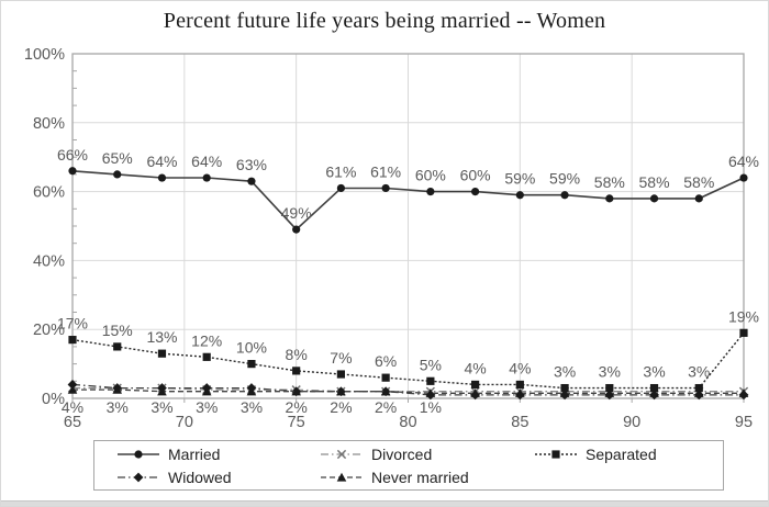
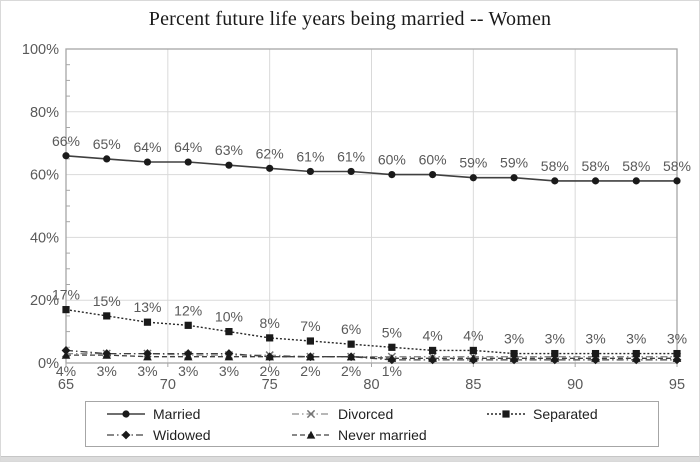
Married/75: 49% -> 62%
Married/95: 64% -> 58%
Separated/95: 19% -> 3%
